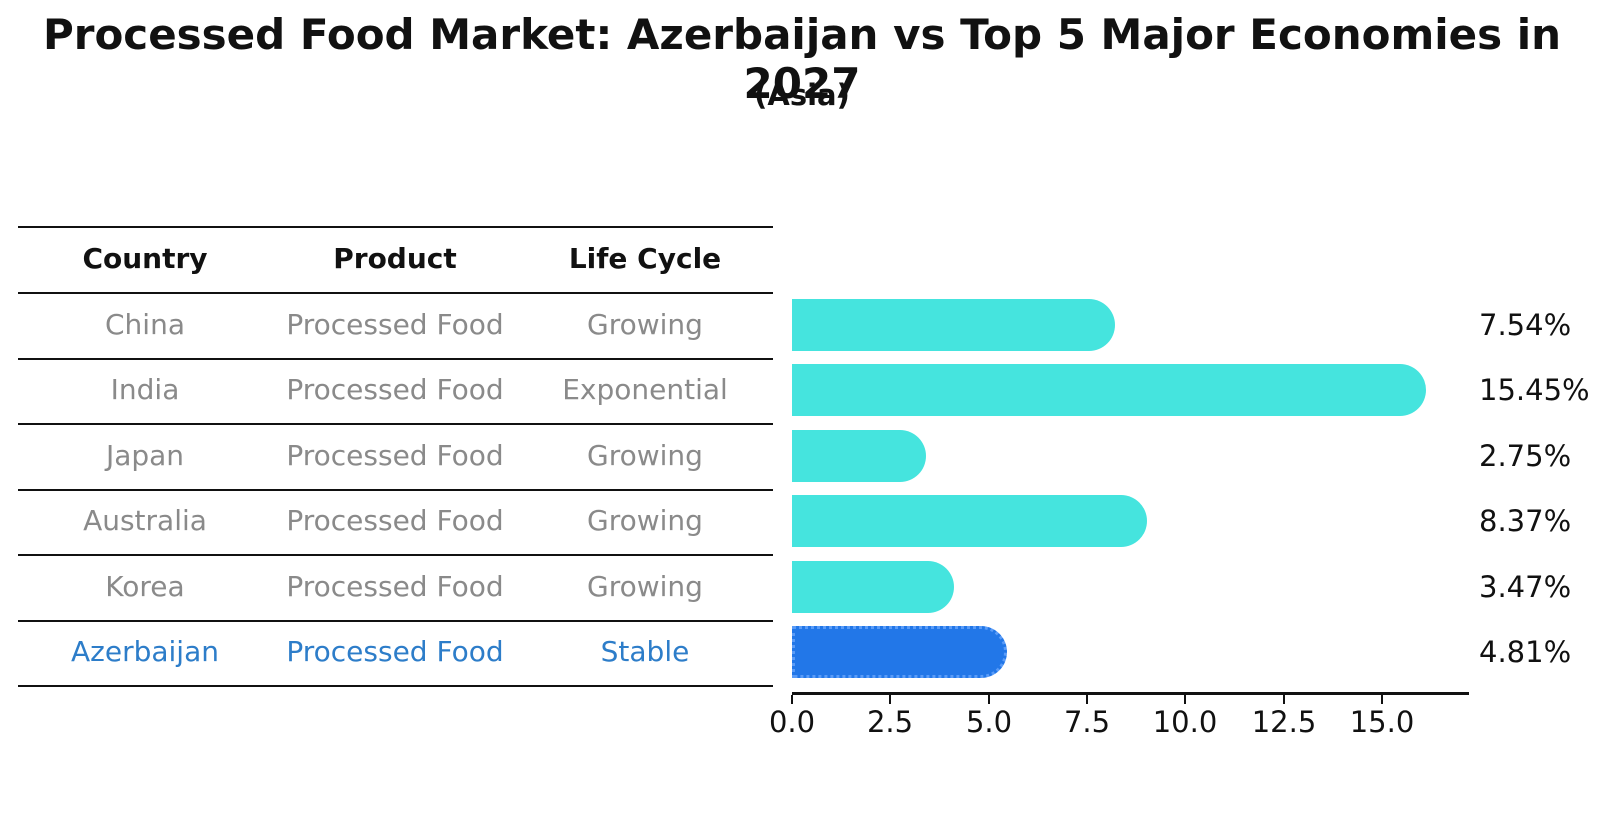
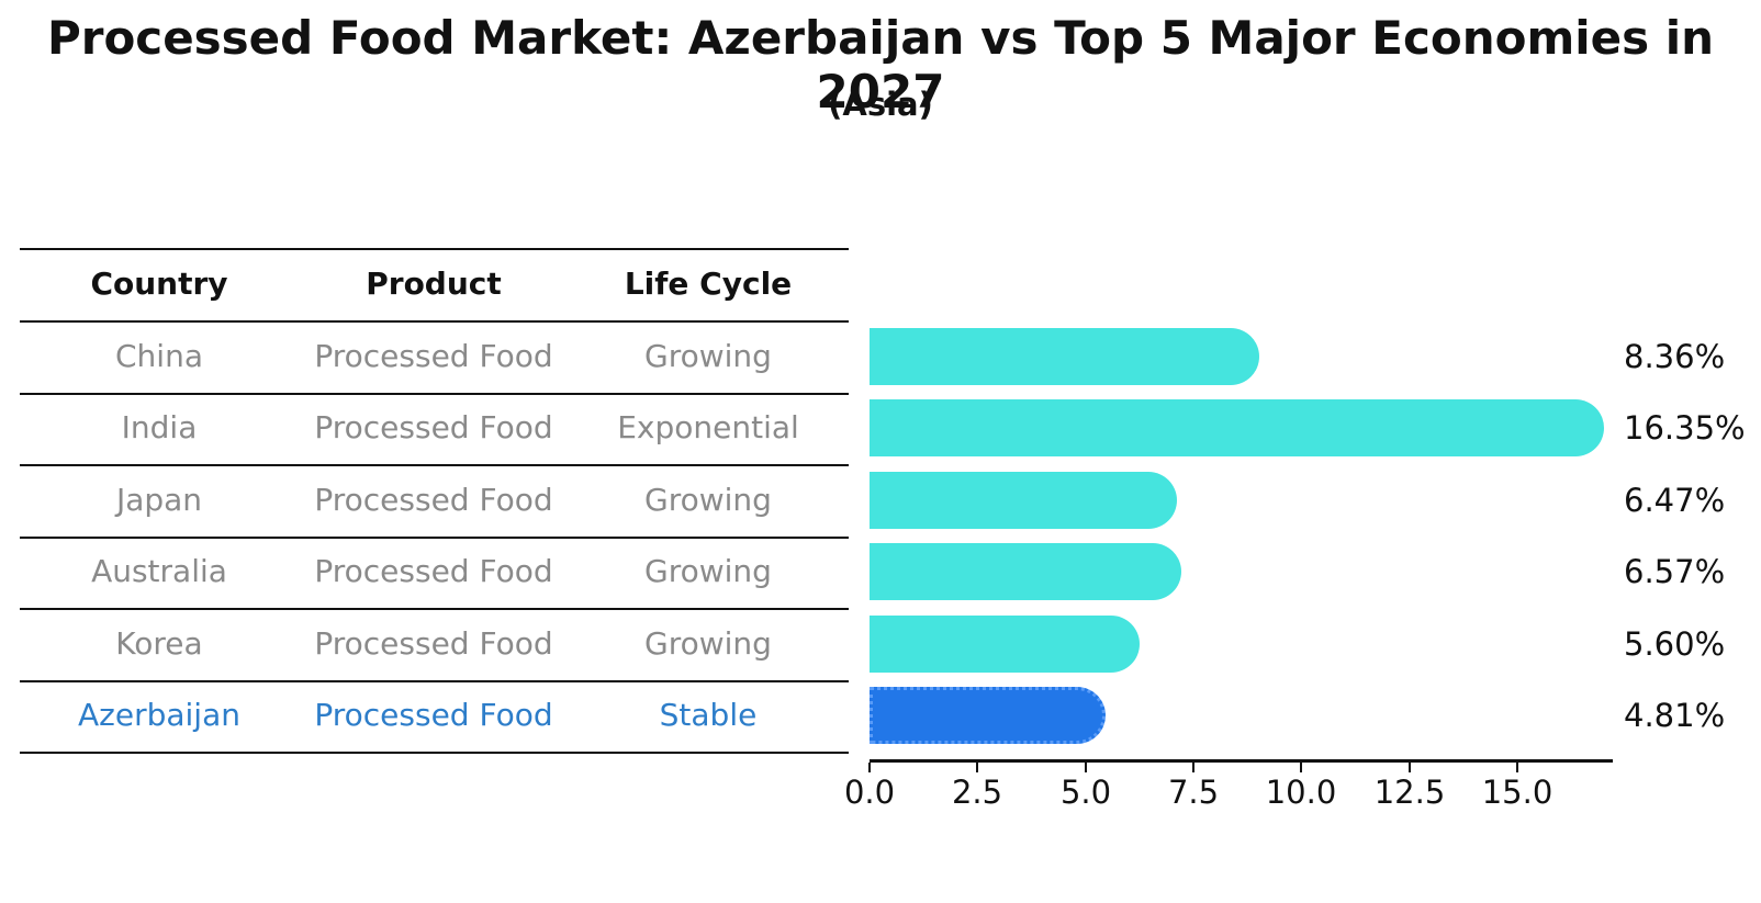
China: 7.54% -> 8.36%
India: 15.45% -> 16.35%
Japan: 2.75% -> 6.47%
Australia: 8.37% -> 6.57%
Korea: 3.47% -> 5.60%
